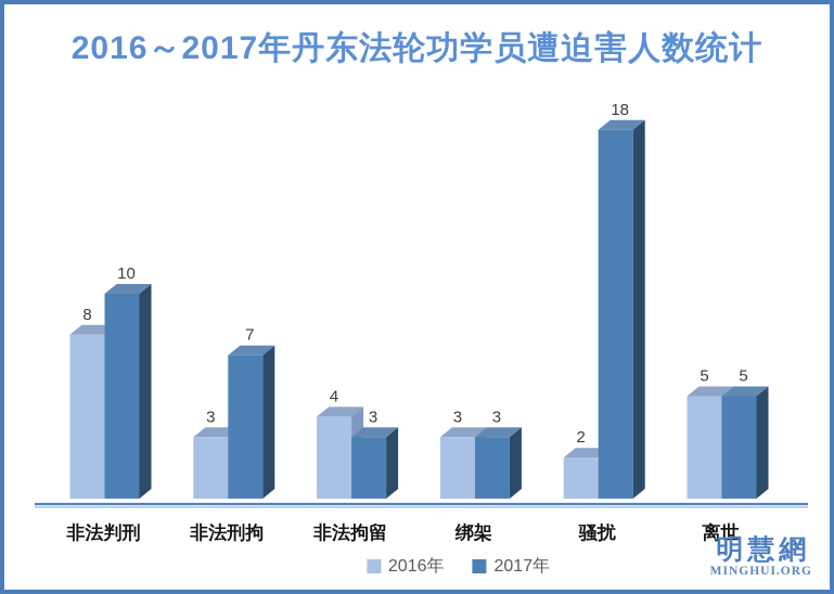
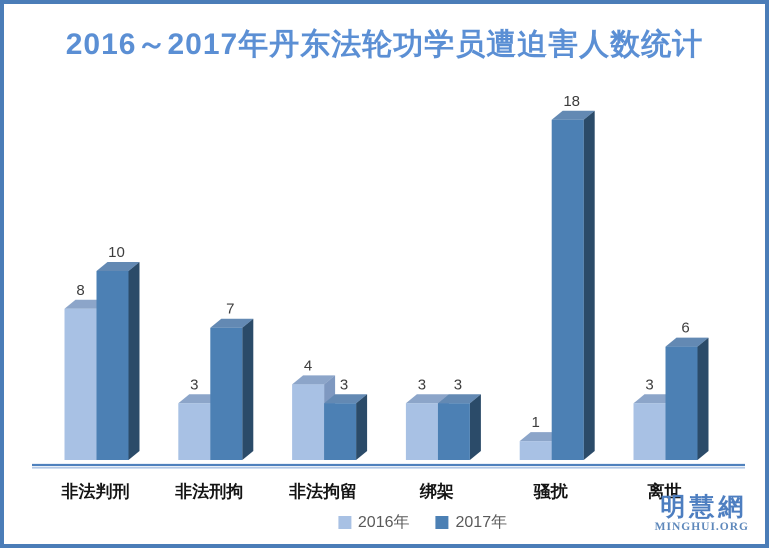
2016年/骚扰: 2 -> 1
2016年/离世: 5 -> 3
2017年/离世: 5 -> 6
